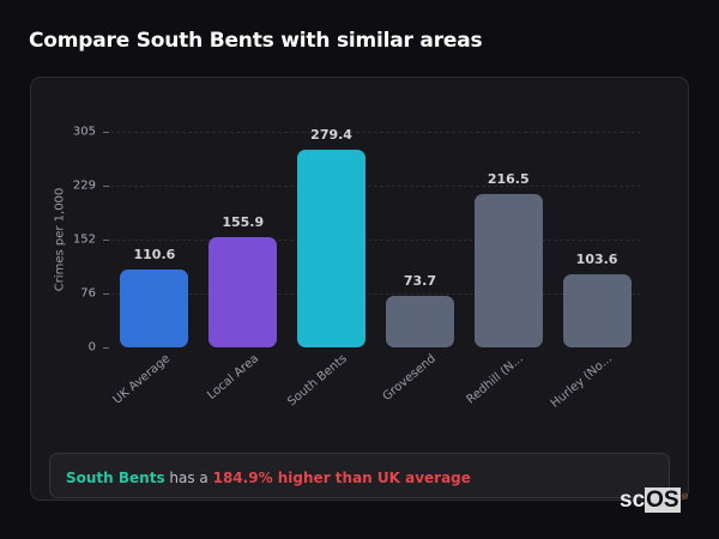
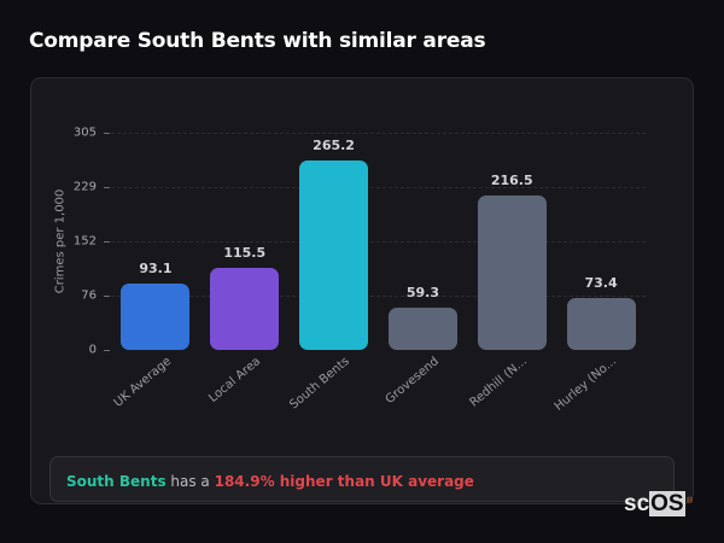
UK Average: 110.6 -> 93.1
Local Area: 155.9 -> 115.5
South Bents: 279.4 -> 265.2
Grovesend: 73.7 -> 59.3
Hurley (No...: 103.6 -> 73.4
